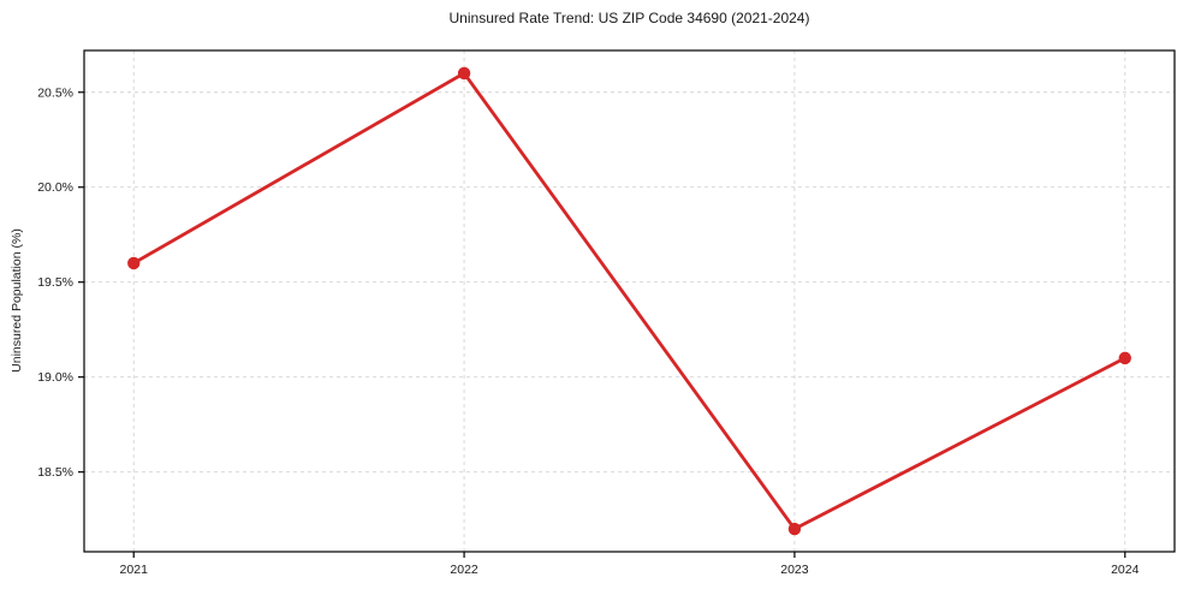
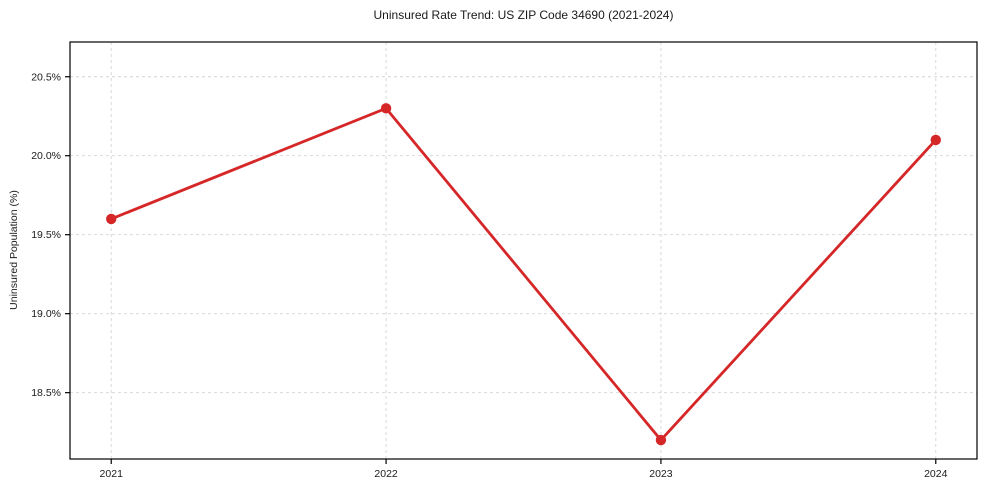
2022: 20.6% -> 20.3%
2024: 19.1% -> 20.1%
